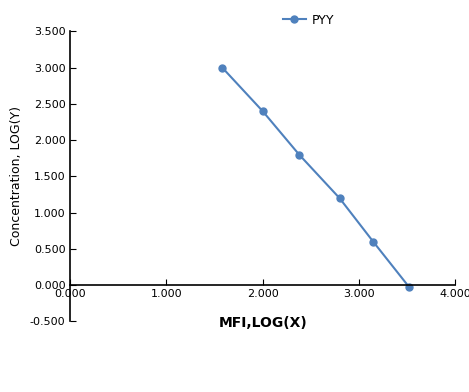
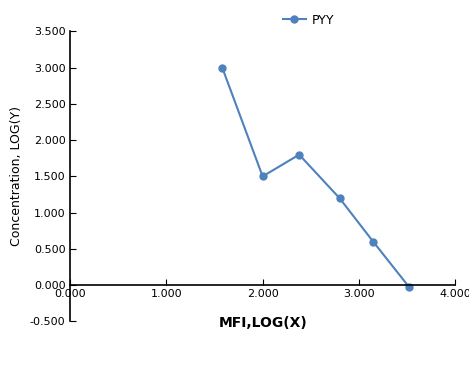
2.000: 2.40 -> 1.50
